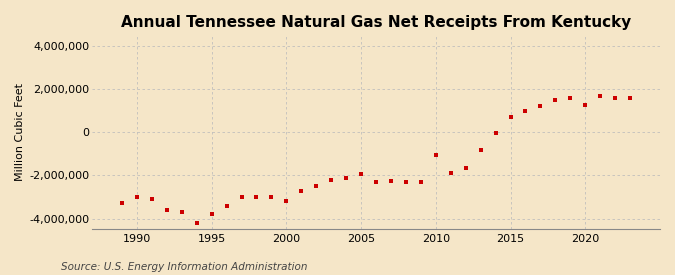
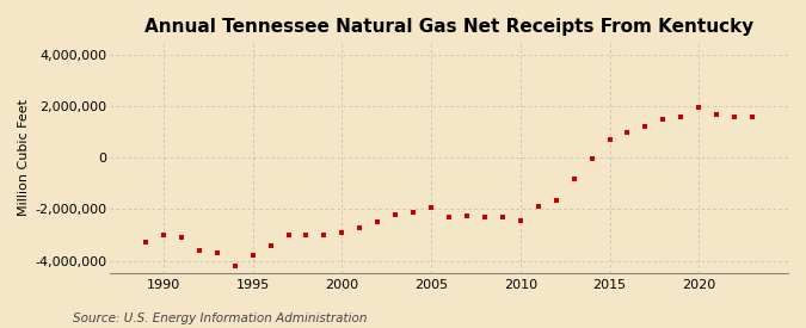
2000: -3,200,000 -> -2,900,000
2010: -1,050,000 -> -2,450,000
2020: 1,250,000 -> 1,950,000
